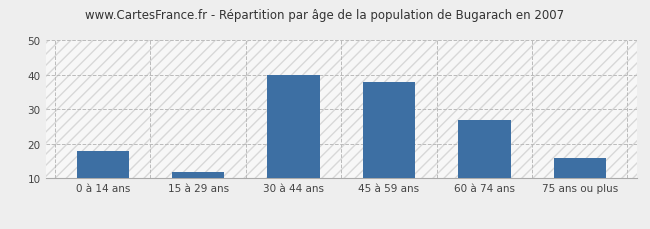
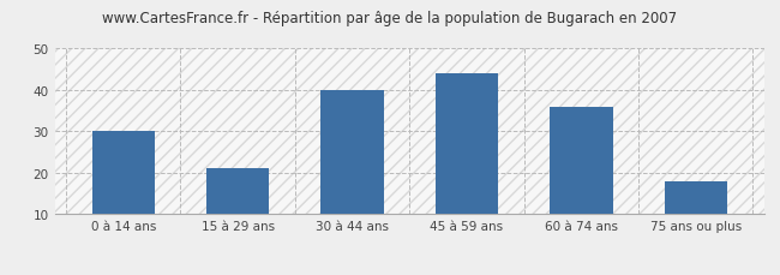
0 à 14 ans: 18 -> 30
15 à 29 ans: 12 -> 21
45 à 59 ans: 38 -> 44
60 à 74 ans: 27 -> 36
75 ans ou plus: 16 -> 18
